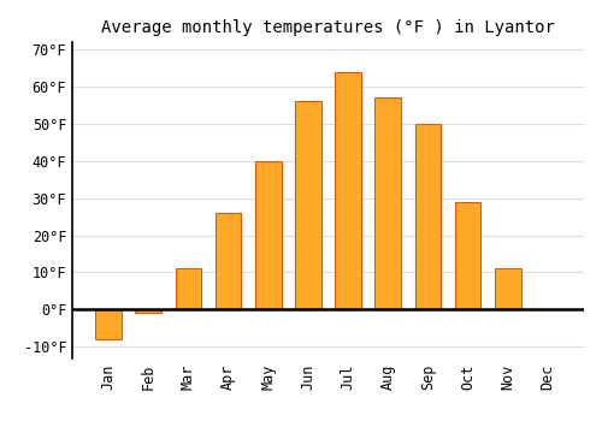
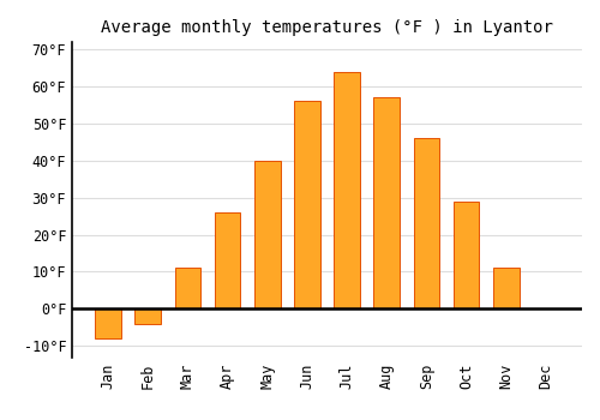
Feb: -1°F -> -4°F
Sep: 50°F -> 46°F
